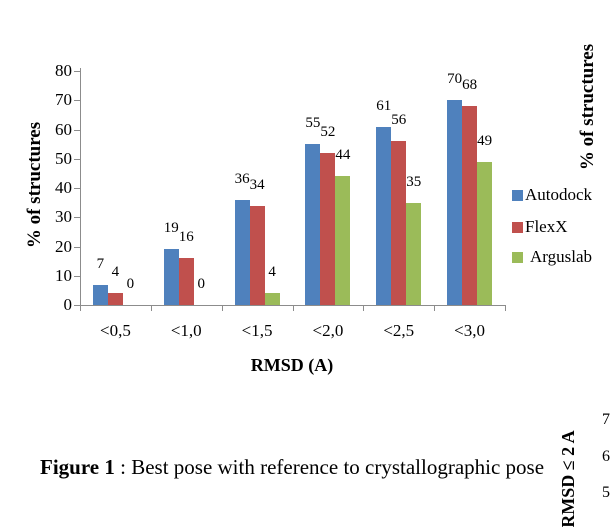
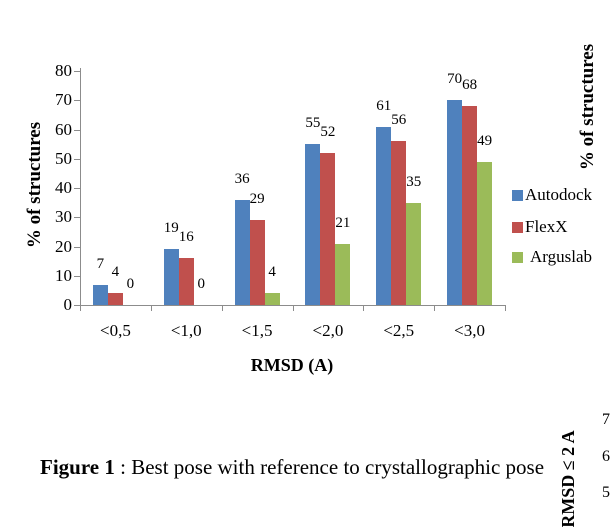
FlexX/<1,5: 34 -> 29
Arguslab/<2,0: 44 -> 21
